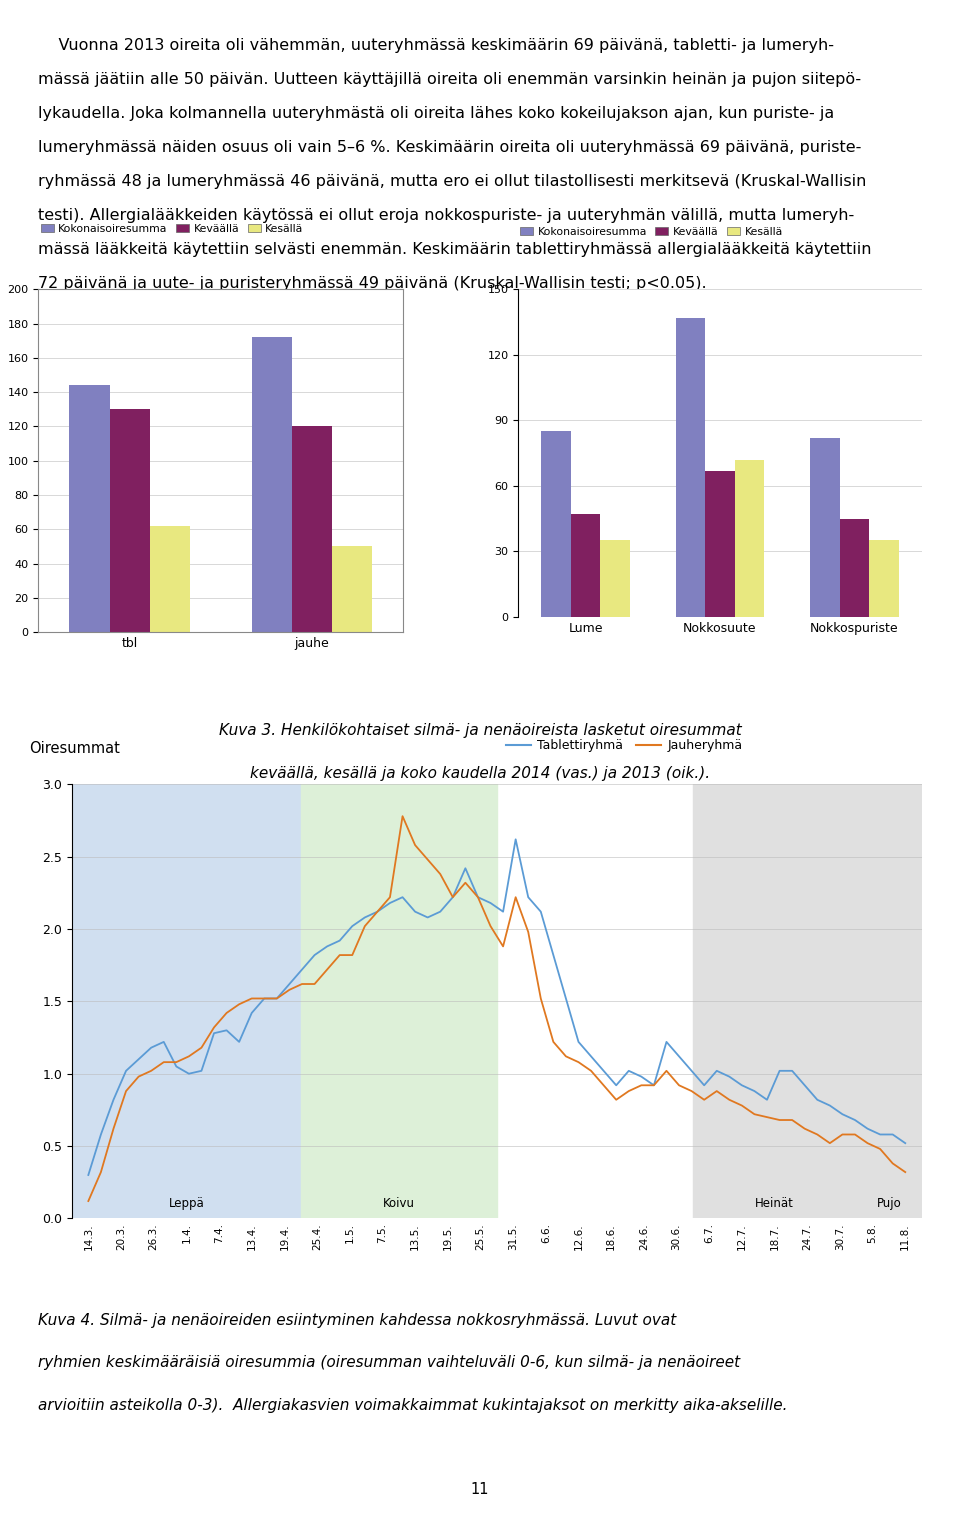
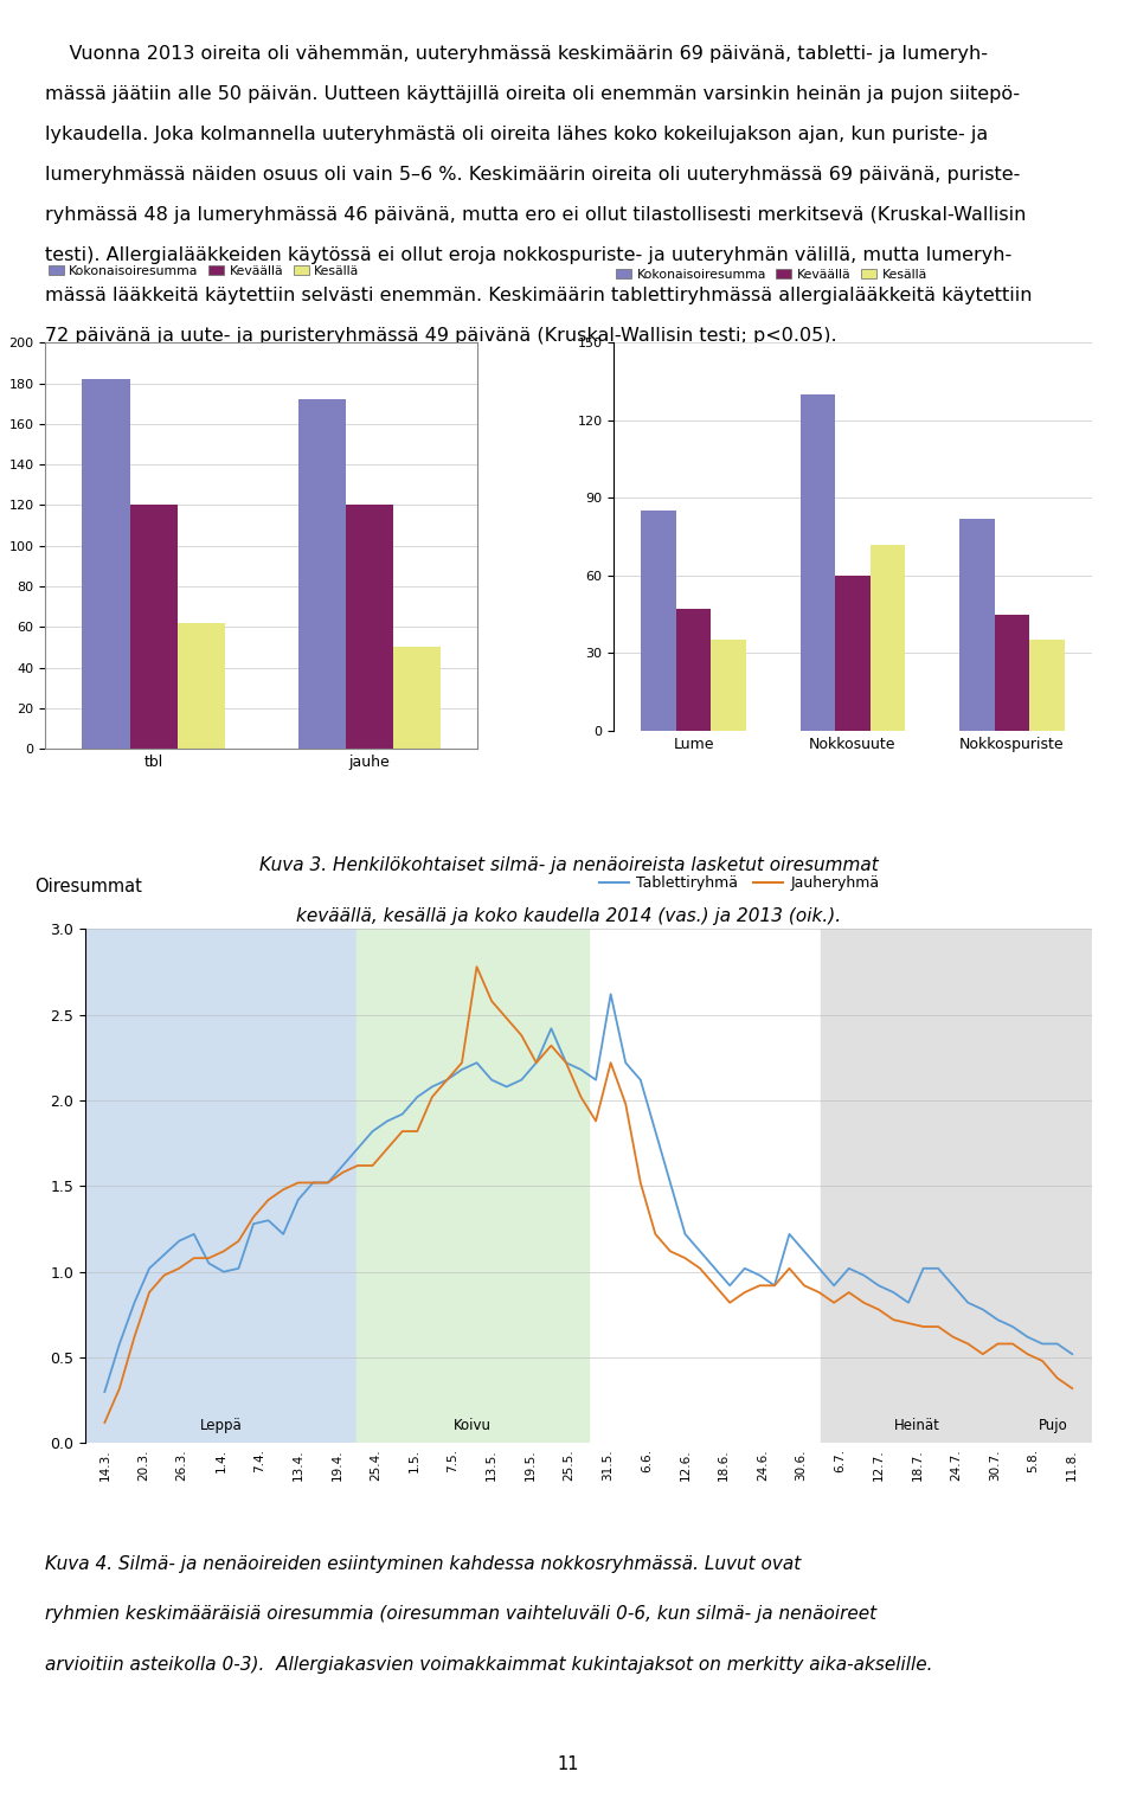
Kokonaisoiresumma/tbl: 144 -> 182
Keväällä/tbl: 130 -> 120
Kokonaisoiresumma/Nokkosuute: 137 -> 130
Keväällä/Nokkosuute: 67 -> 60
